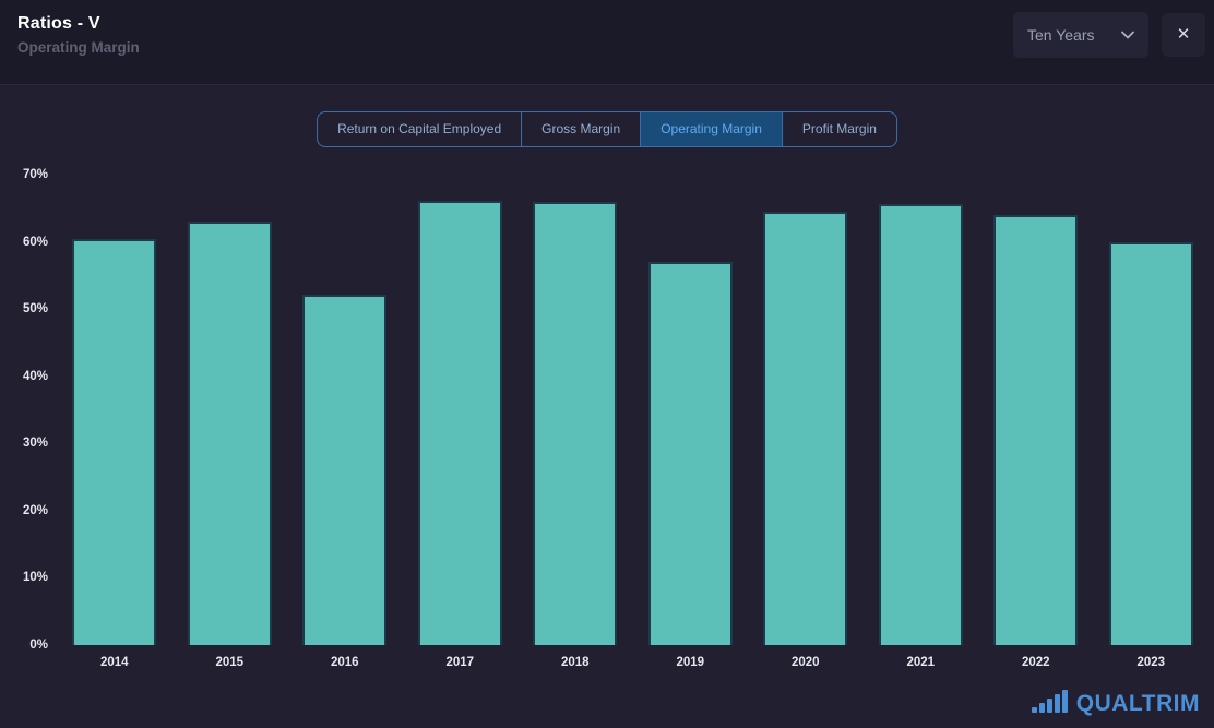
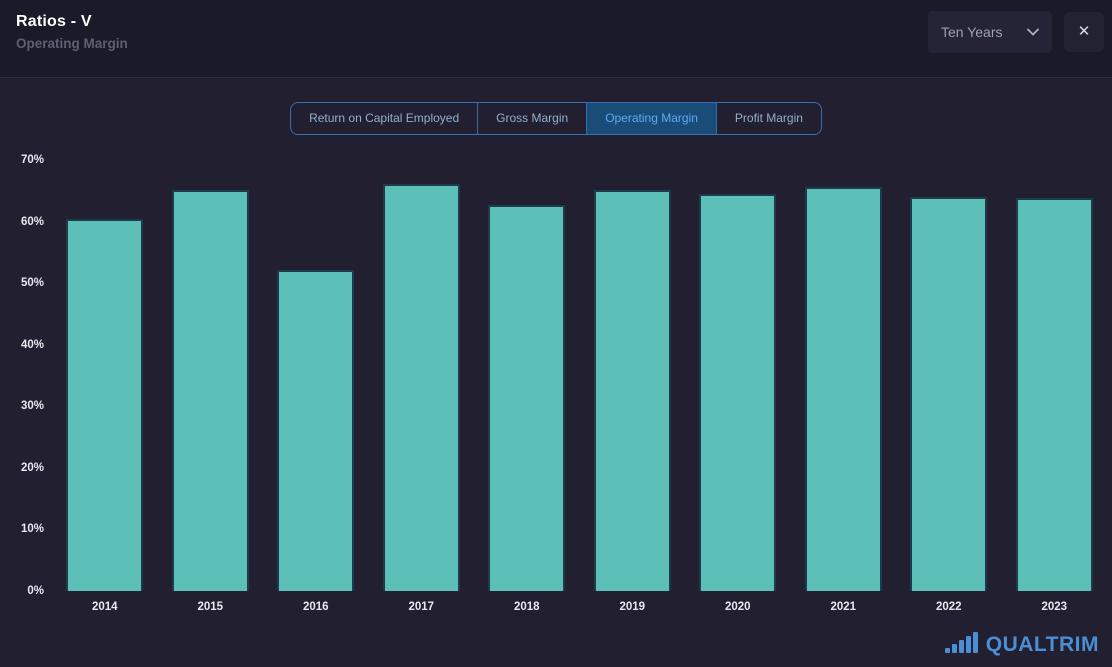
2015: 63% -> 65%
2018: 66% -> 63%
2019: 57% -> 65%
2023: 60% -> 64%
